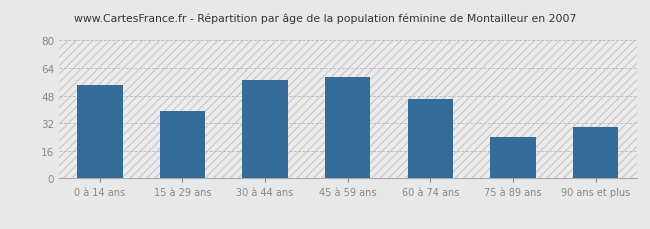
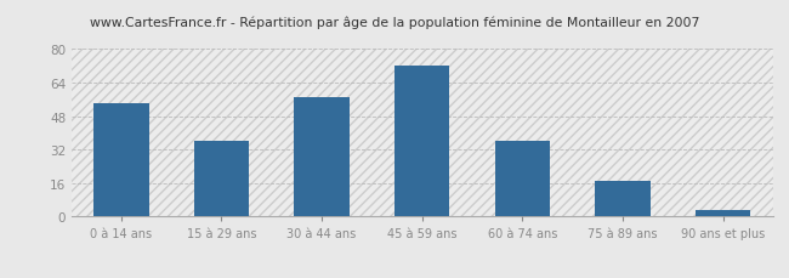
15 à 29 ans: 39 -> 36
45 à 59 ans: 59 -> 72
60 à 74 ans: 46 -> 36
75 à 89 ans: 24 -> 17
90 ans et plus: 30 -> 3
